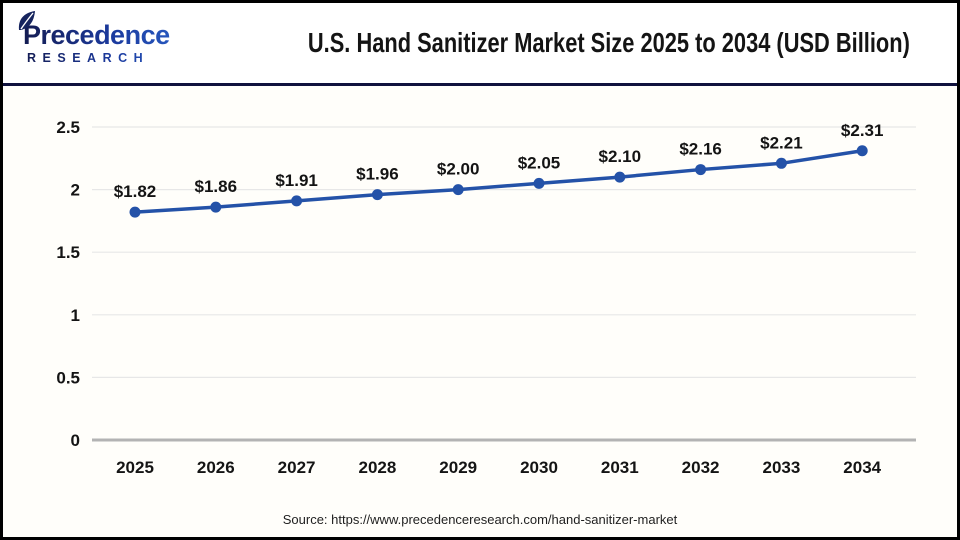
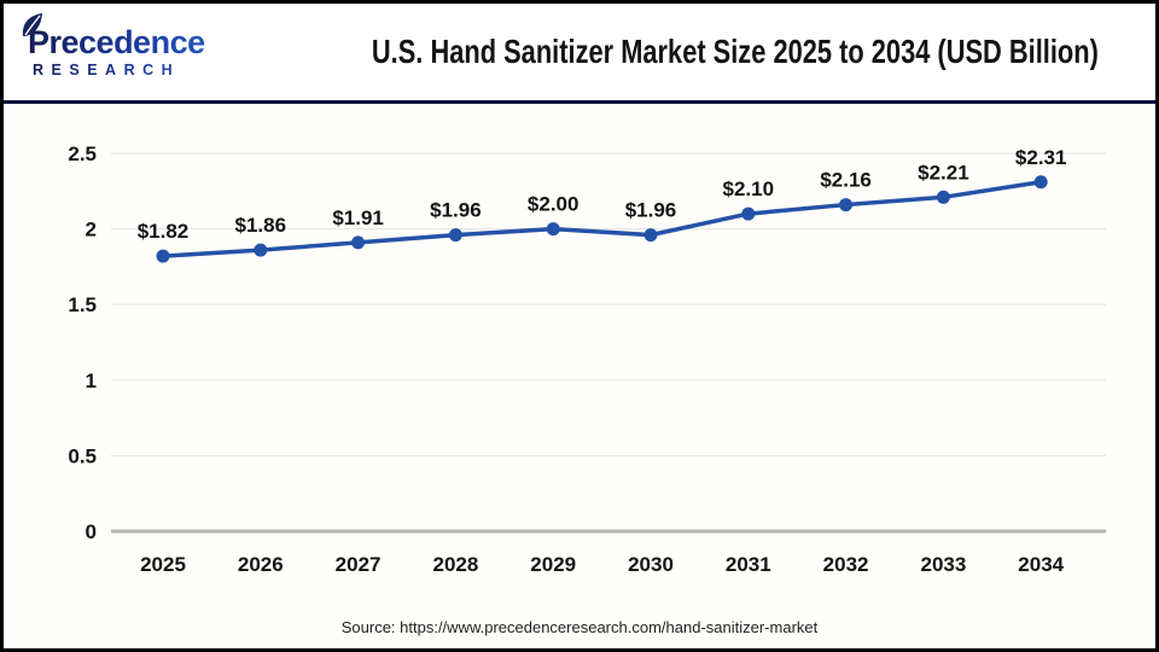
2030: $2.05 -> $1.96
